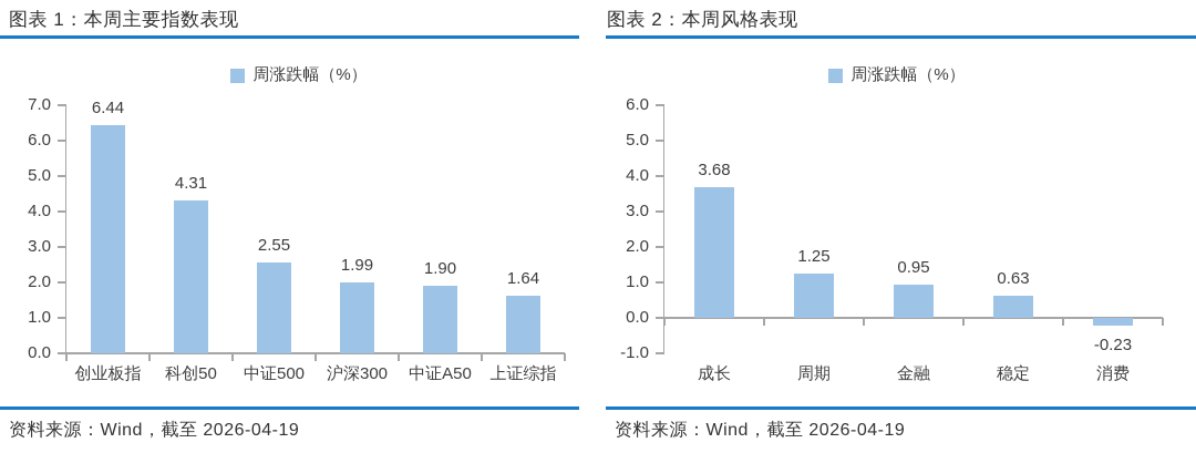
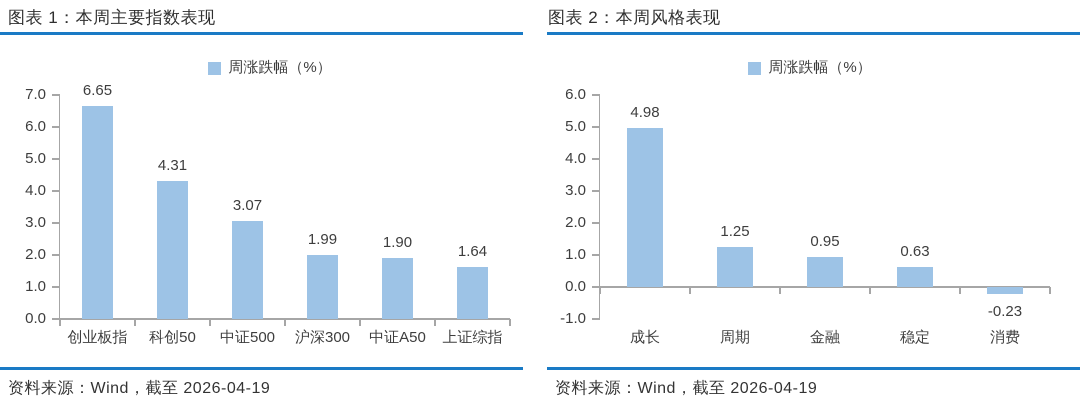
图表 1：本周主要指数表现/创业板指: 6.44 -> 6.65
图表 1：本周主要指数表现/中证500: 2.55 -> 3.07
图表 2：本周风格表现/成长: 3.68 -> 4.98
